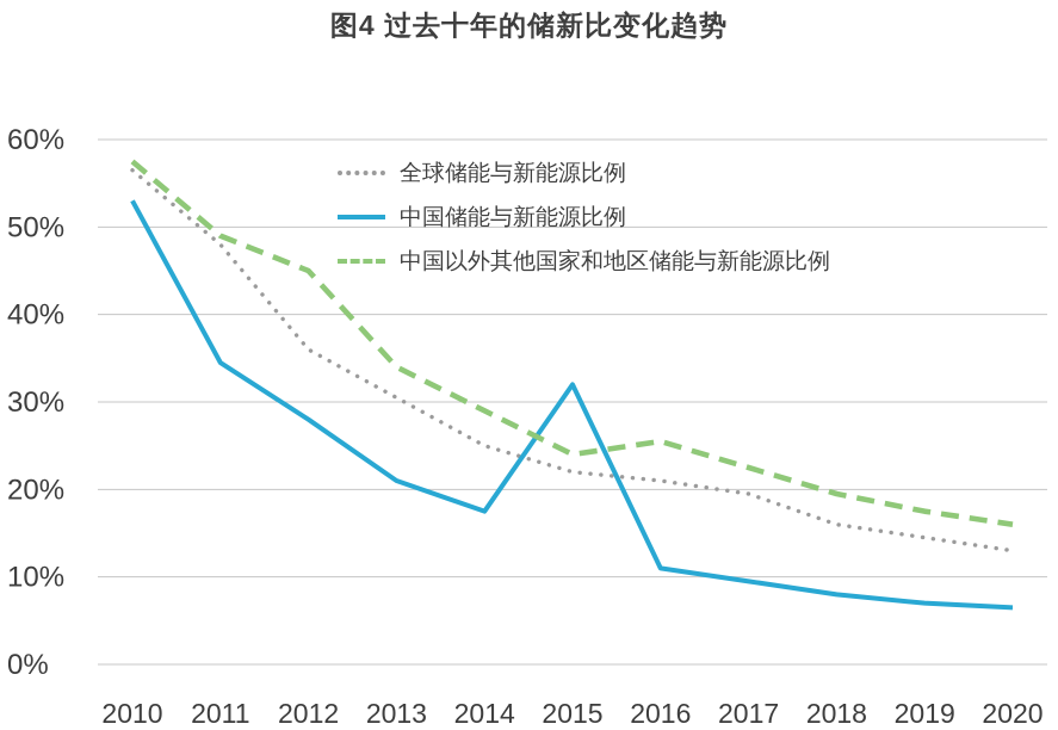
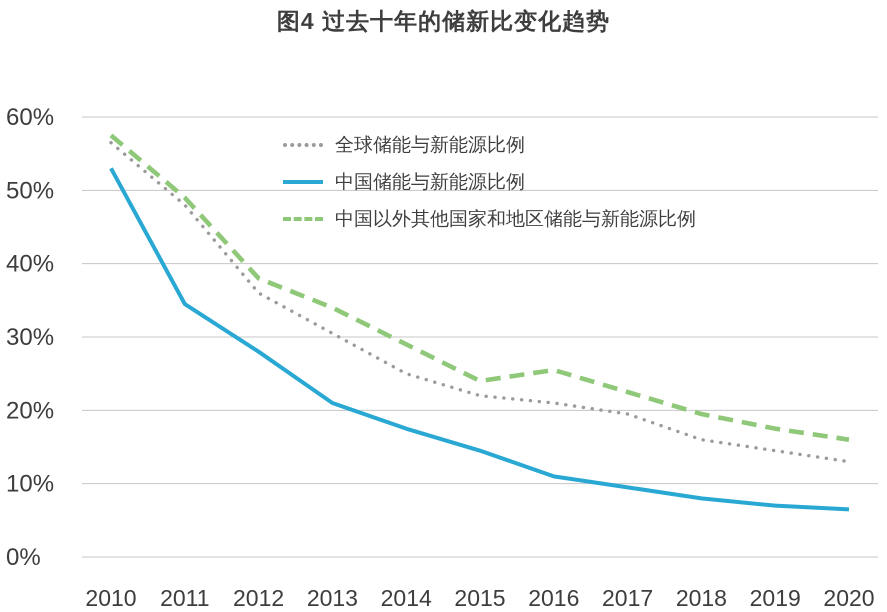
中国以外其他国家和地区储能与新能源比例/2012: 45% -> 38%
中国储能与新能源比例/2015: 32% -> 14%
